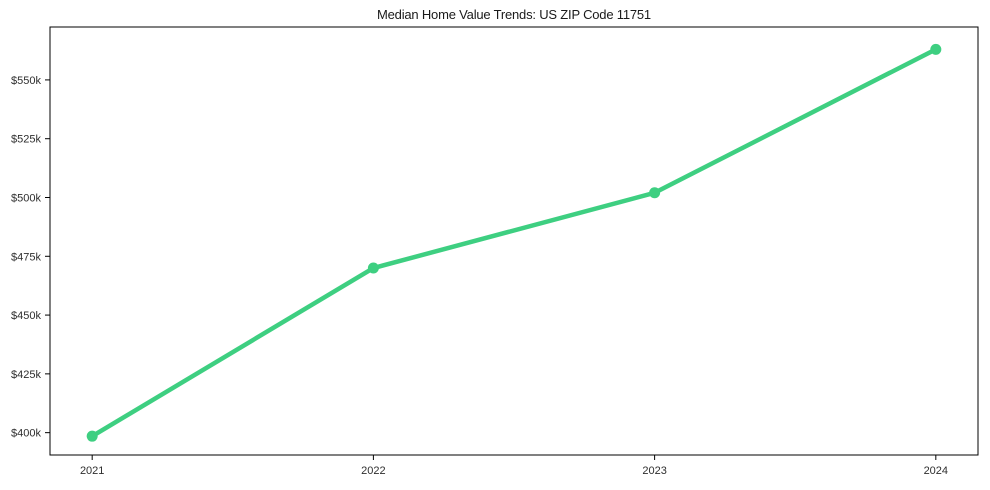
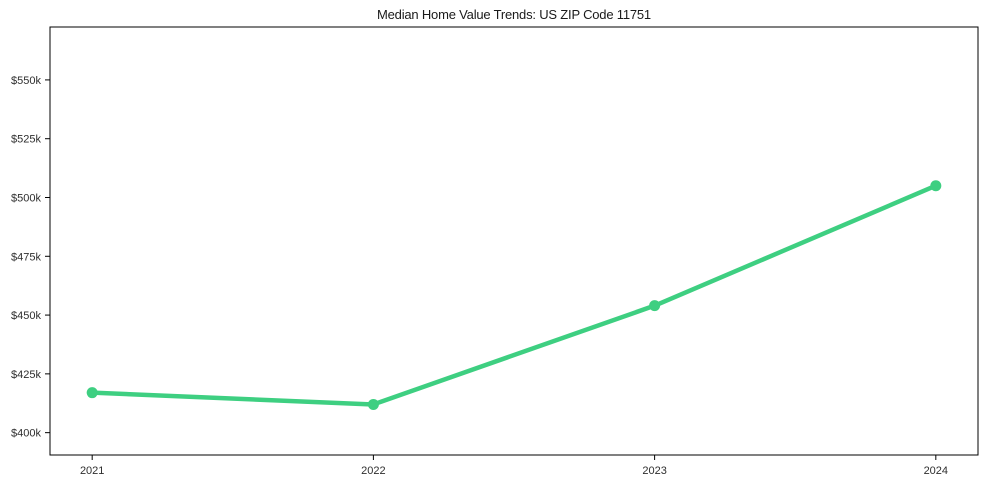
2021: $398k -> $417k
2022: $470k -> $412k
2023: $502k -> $454k
2024: $563k -> $505k
